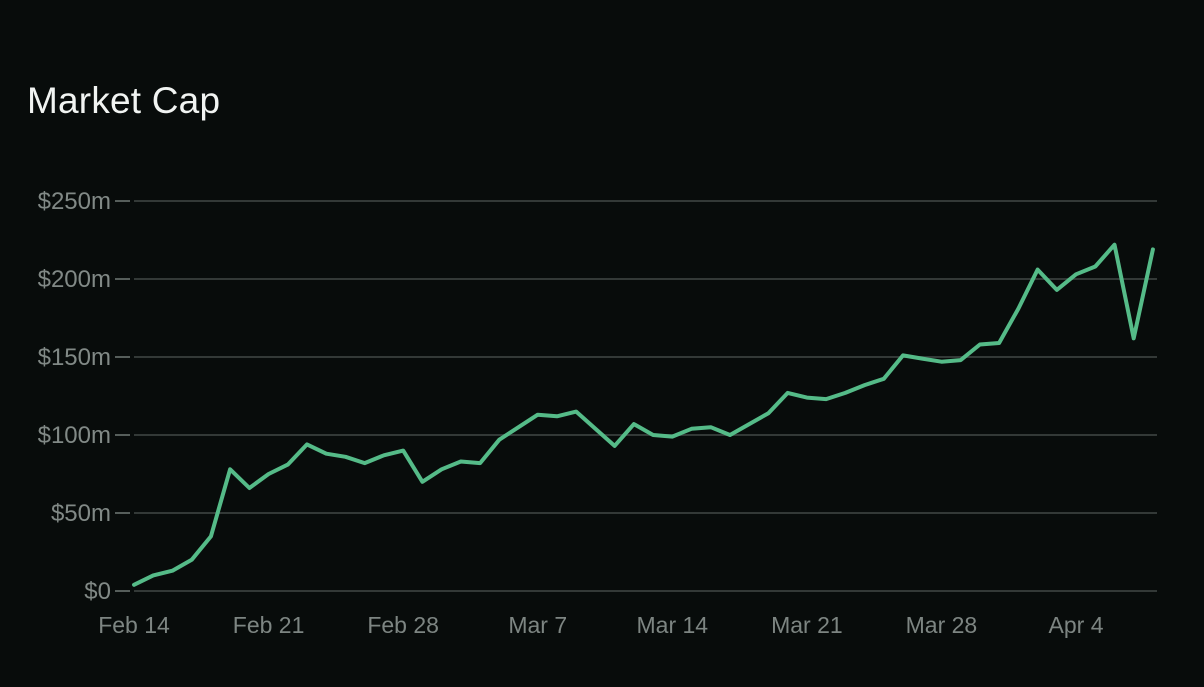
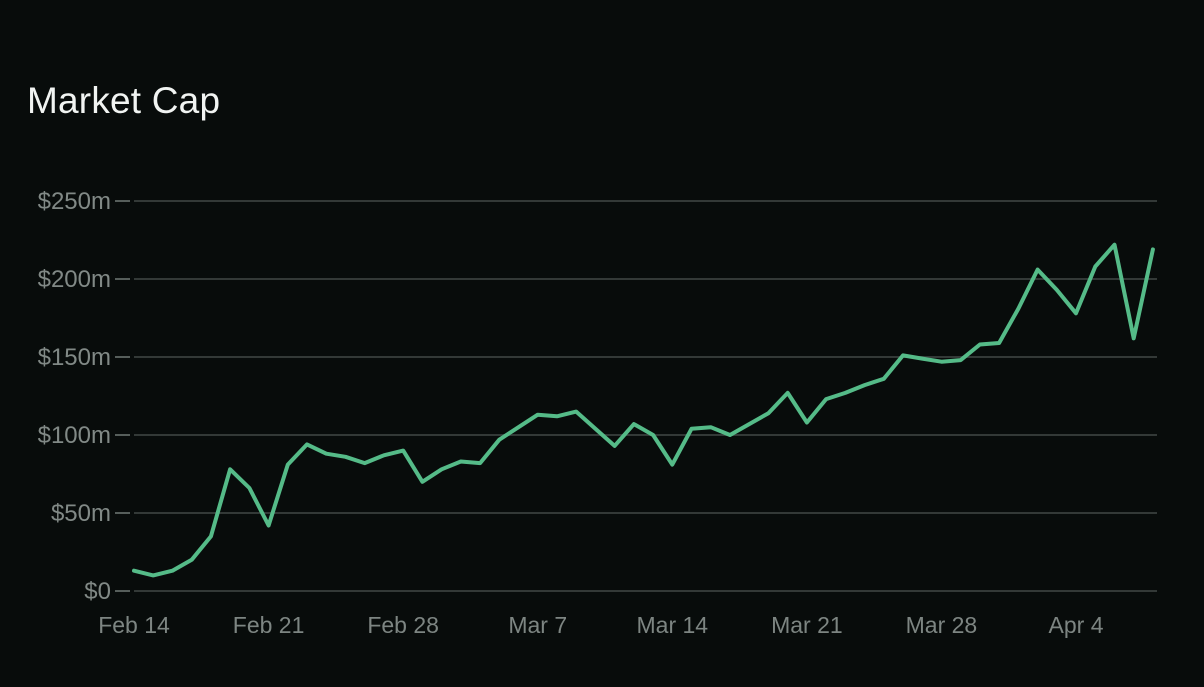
Feb 14: $4m -> $13m
Feb 21: $75m -> $42m
Mar 14: $99m -> $81m
Mar 21: $124m -> $108m
Apr 4: $203m -> $178m
